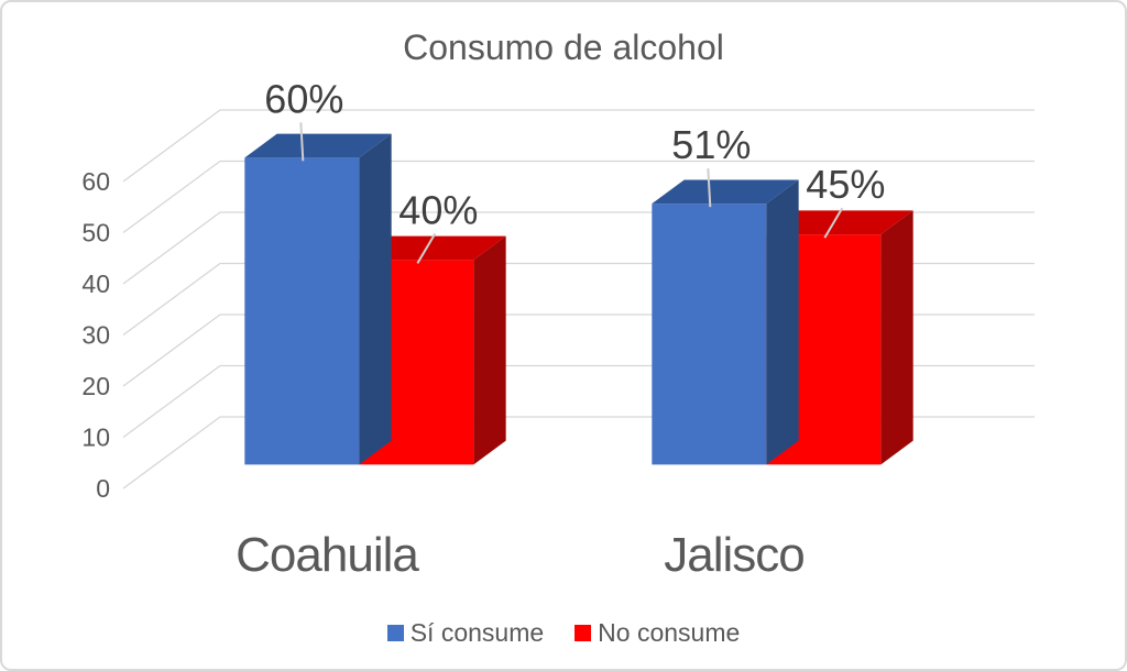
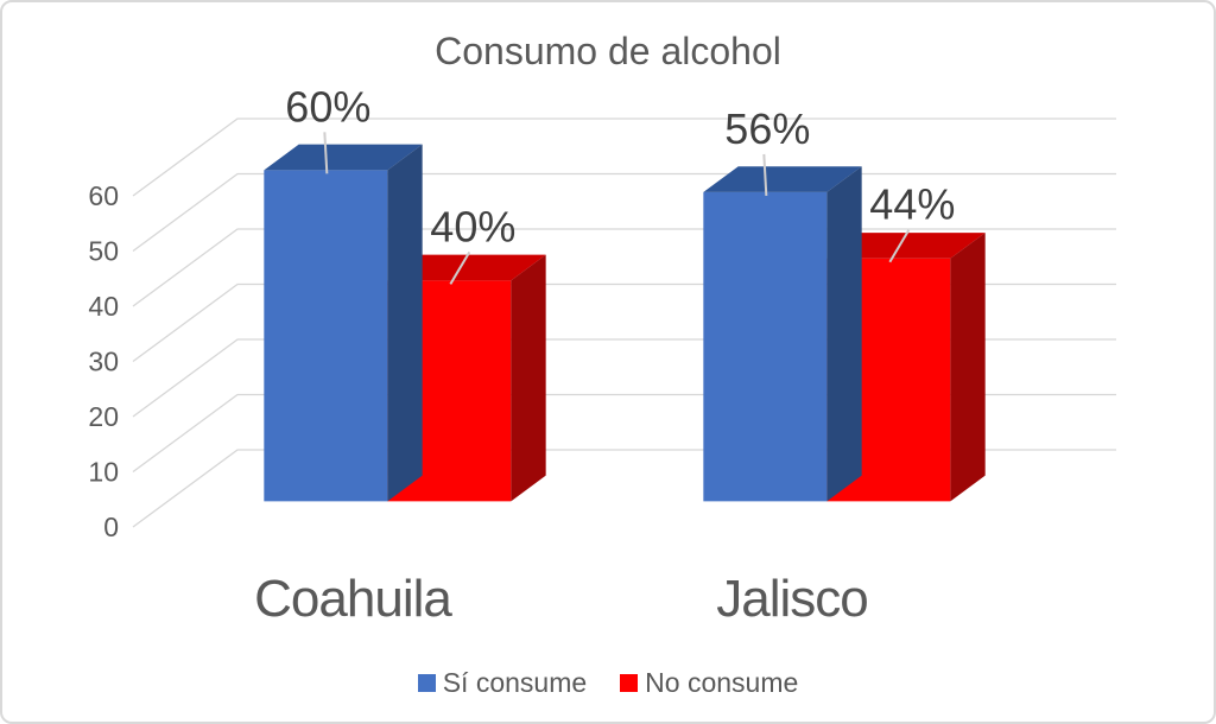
Sí consume/Jalisco: 51% -> 56%
No consume/Jalisco: 45% -> 44%
